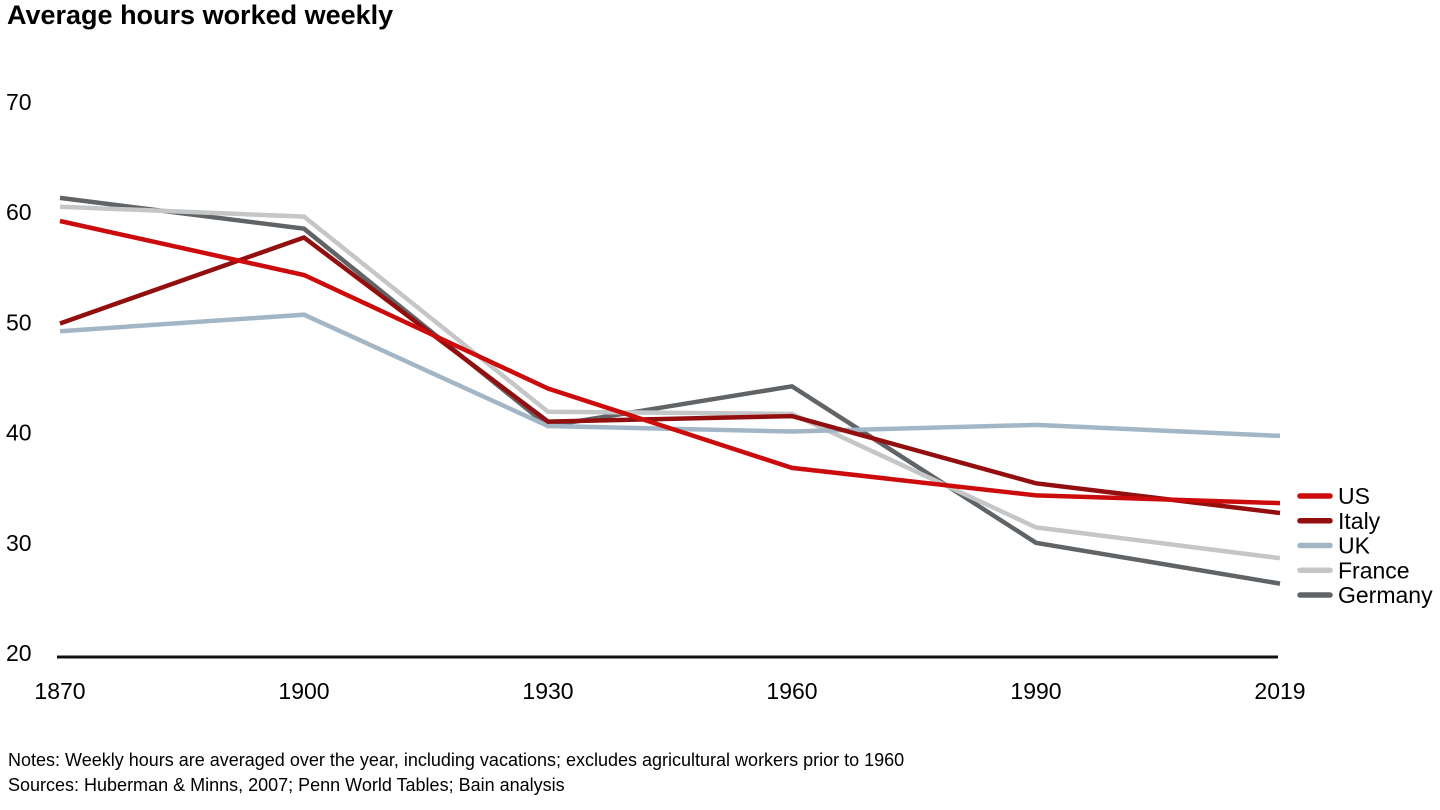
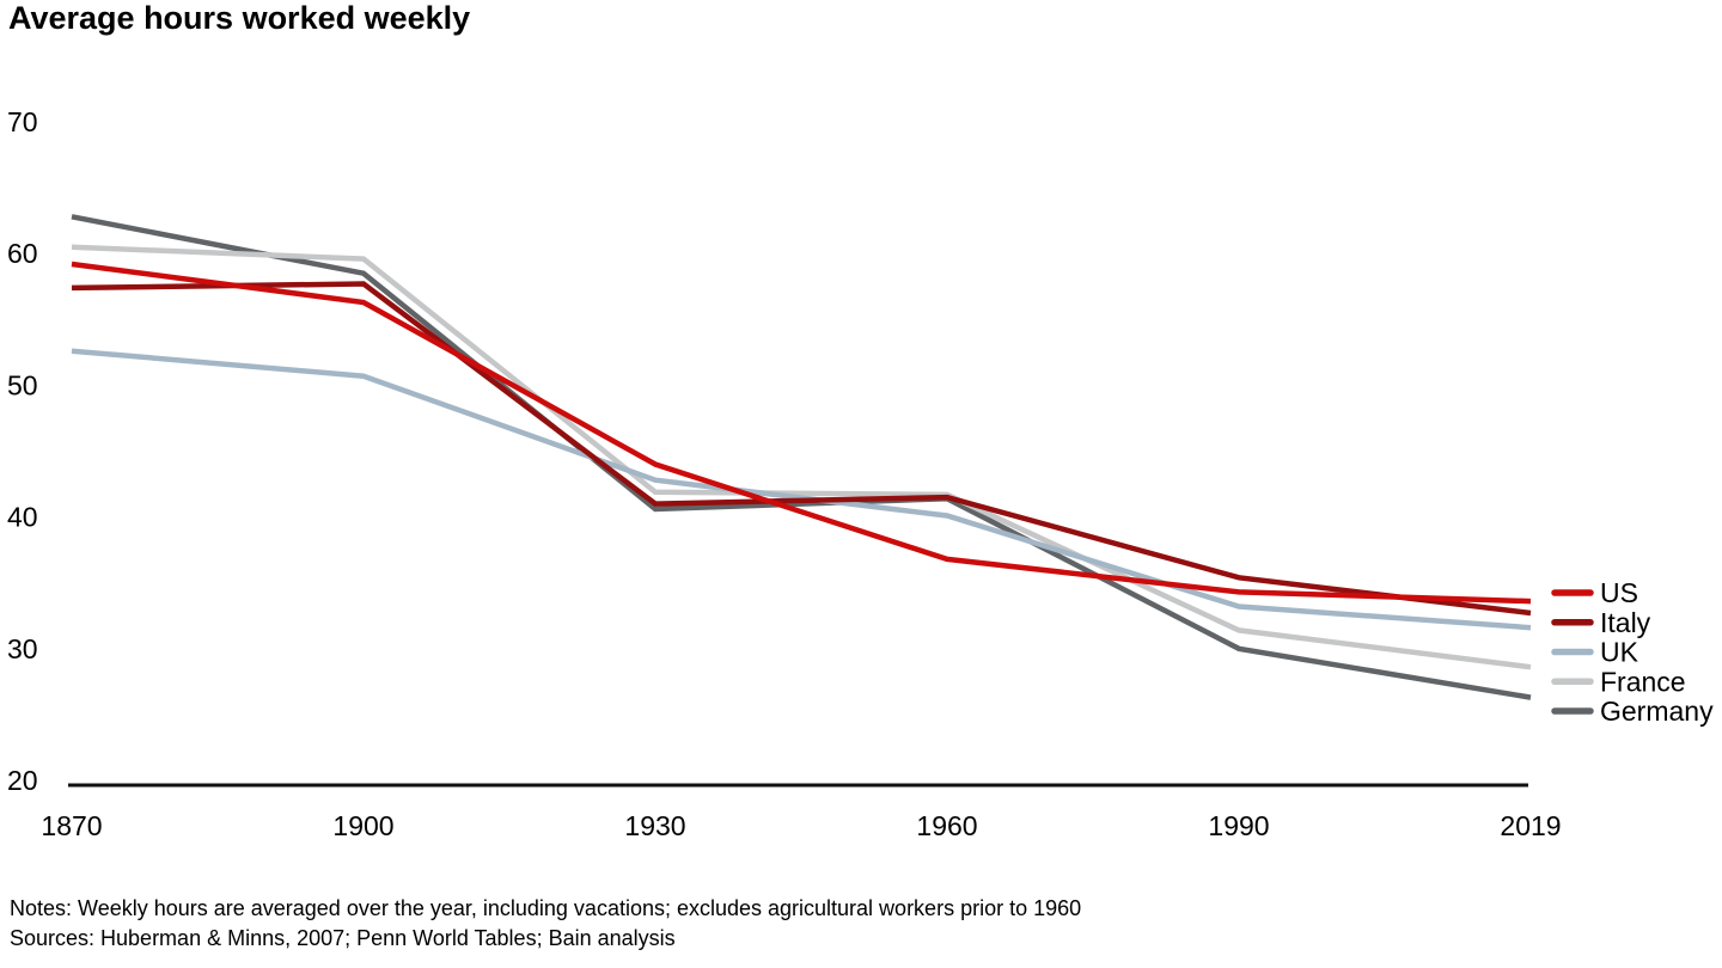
Italy/1870: 49.9 -> 57.4
UK/1870: 49.2 -> 52.6
Germany/1870: 61.3 -> 62.8
US/1900: 54.3 -> 56.3
UK/1930: 40.6 -> 42.8
Germany/1960: 44.2 -> 41.4
UK/1990: 40.7 -> 33.2
UK/2019: 39.7 -> 31.6
